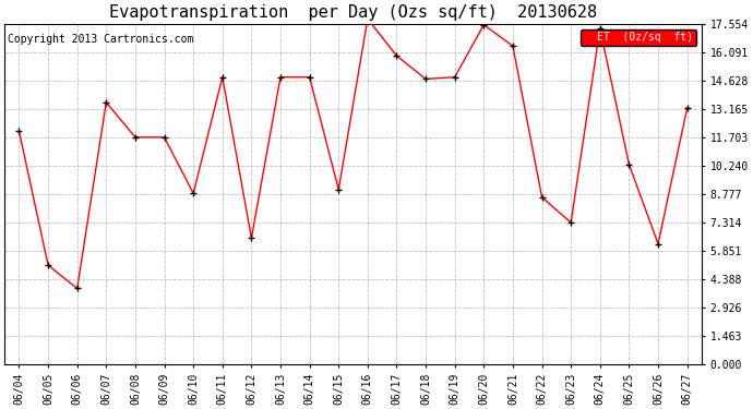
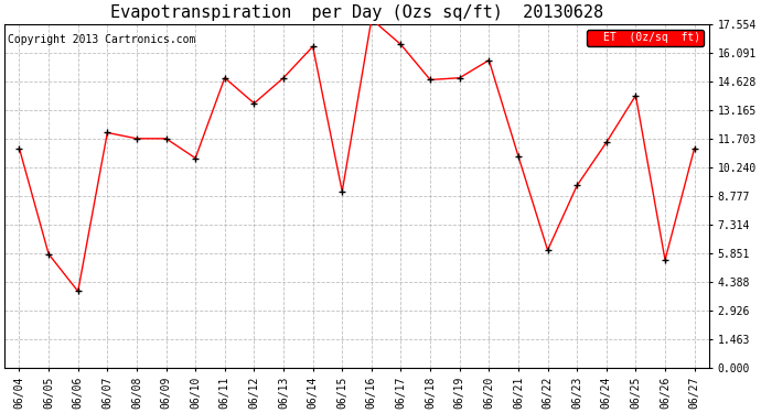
06/04: 12.0 -> 11.2
06/05: 5.1 -> 5.8
06/07: 13.5 -> 12.0
06/10: 8.8 -> 10.7
06/12: 6.5 -> 13.5
06/14: 14.8 -> 16.4
06/17: 15.9 -> 16.5
06/20: 17.5 -> 15.7
06/21: 16.4 -> 10.8
06/22: 8.6 -> 6.0
06/23: 7.3 -> 9.3
06/24: 17.3 -> 11.5
06/25: 10.3 -> 13.9
06/26: 6.2 -> 5.5
06/27: 13.2 -> 11.2
